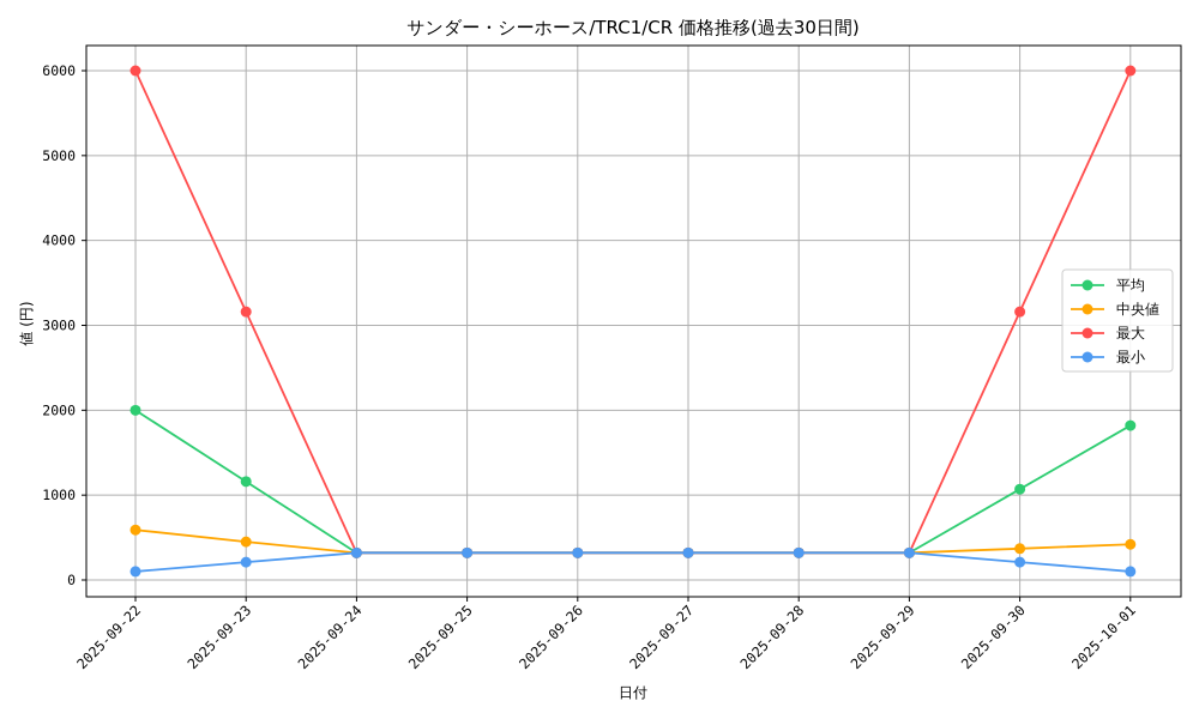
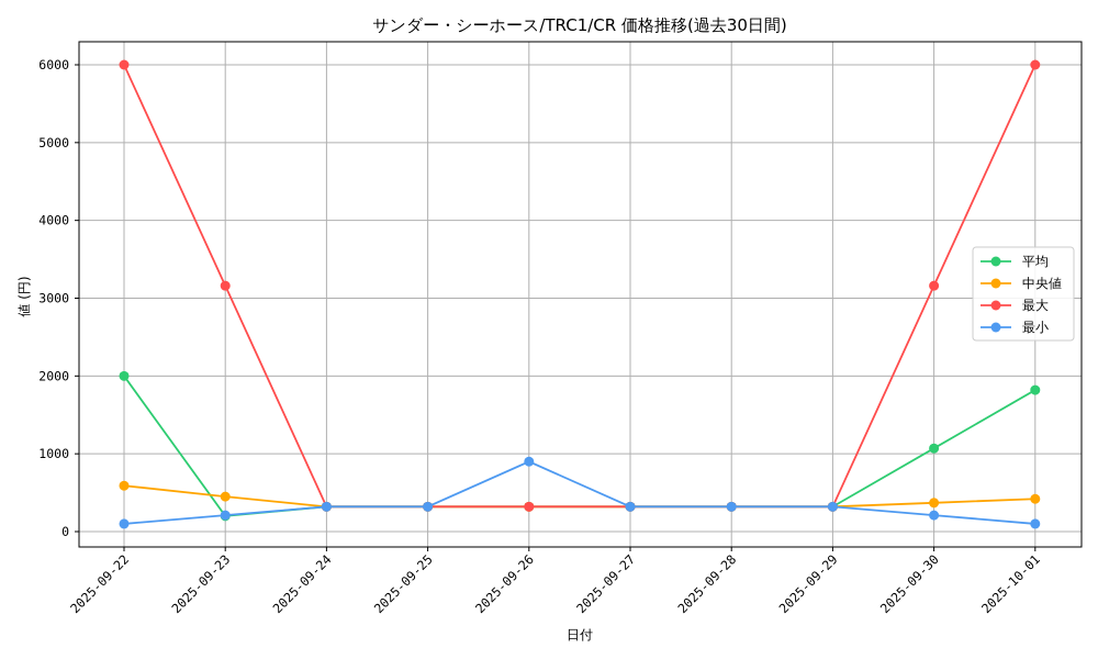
平均/2025-09-23: 1200 -> 200
最小/2025-09-26: 300 -> 900
